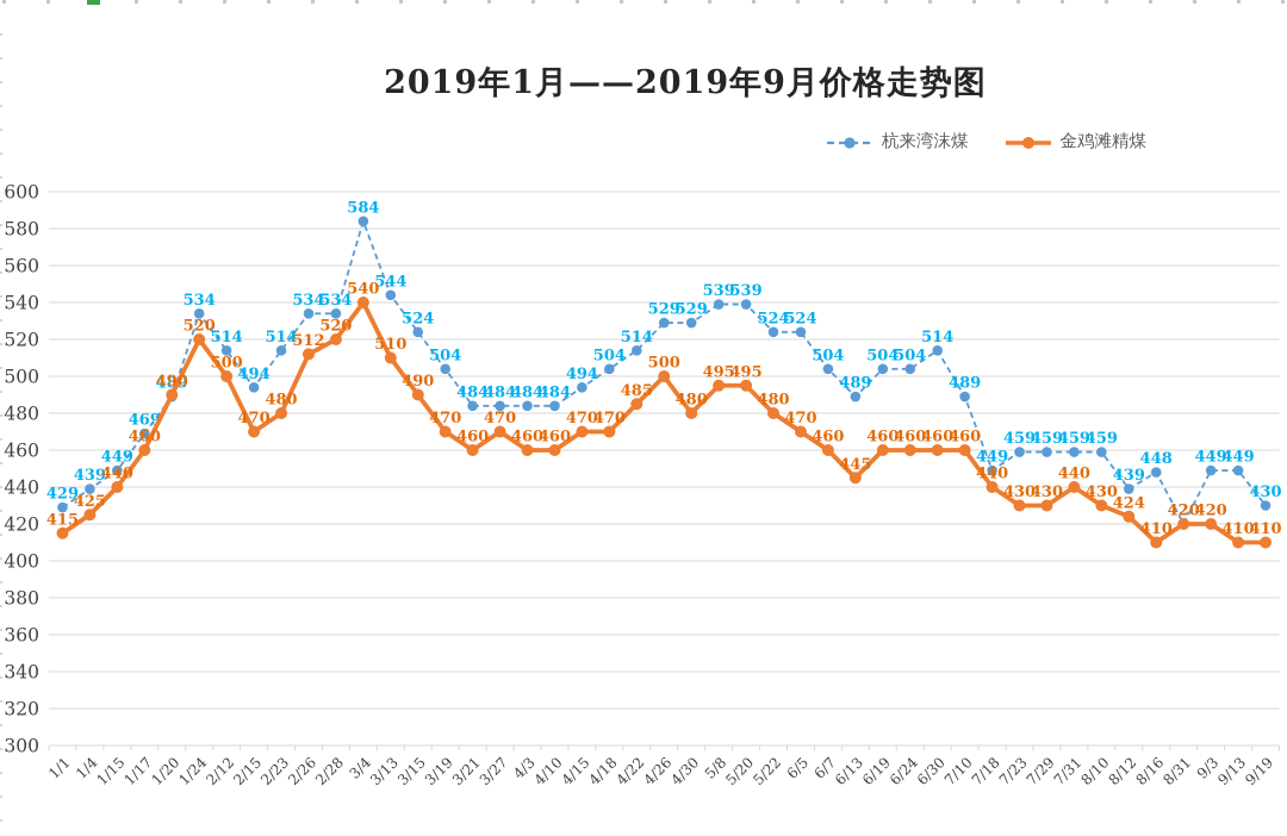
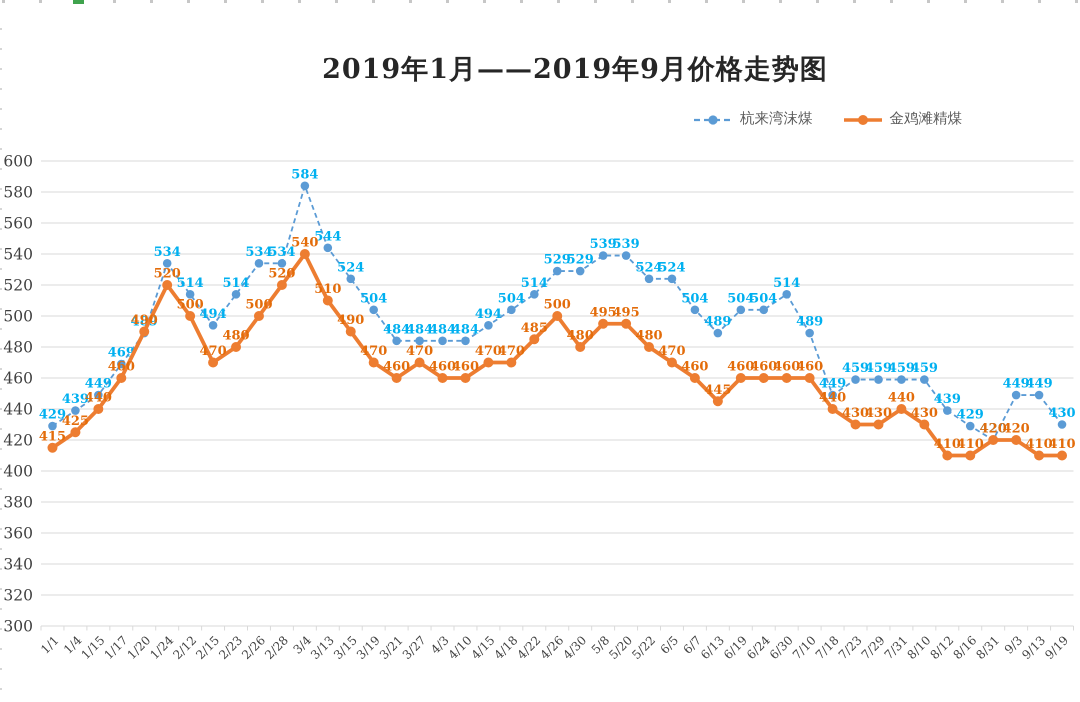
金鸡滩精煤/2/26: 512 -> 500
金鸡滩精煤/8/12: 424 -> 410
杭来湾沫煤/8/16: 448 -> 429
